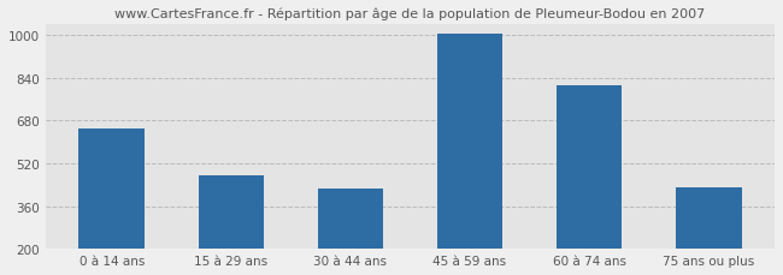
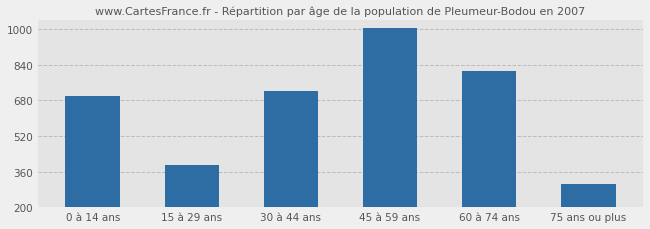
0 à 14 ans: 650 -> 700
15 à 29 ans: 475 -> 390
30 à 44 ans: 425 -> 720
75 ans ou plus: 430 -> 305
